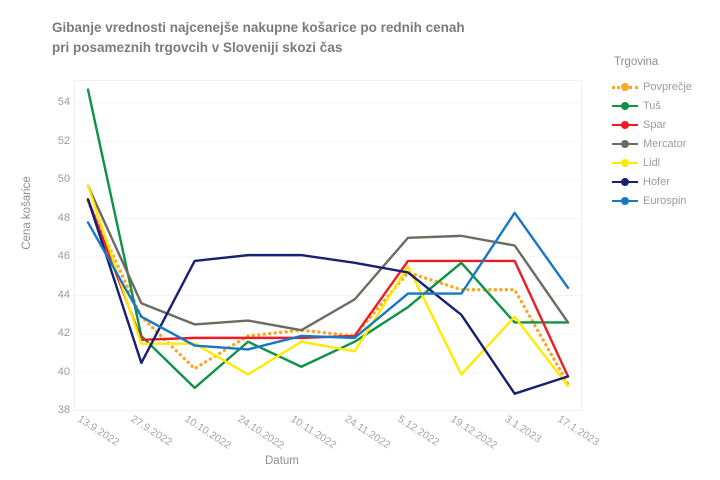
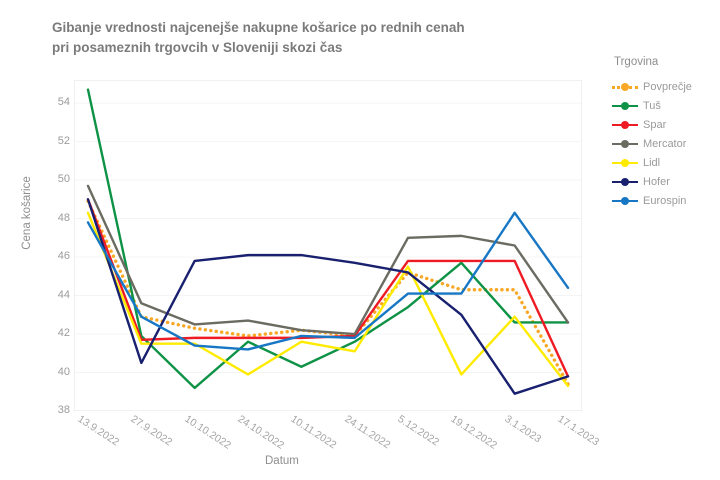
Lidl/13.9.2022: 49.7 -> 48.3
Povprečje/10.10.2022: 40.2 -> 42.3
Mercator/24.11.2022: 43.8 -> 42.0
